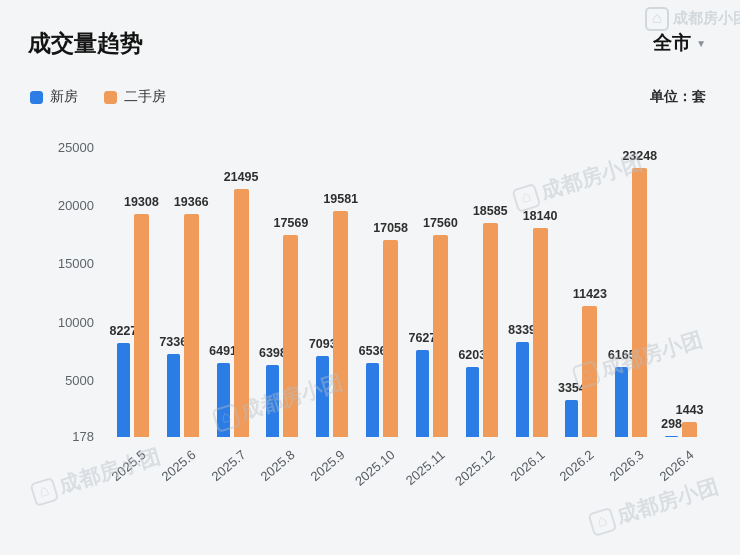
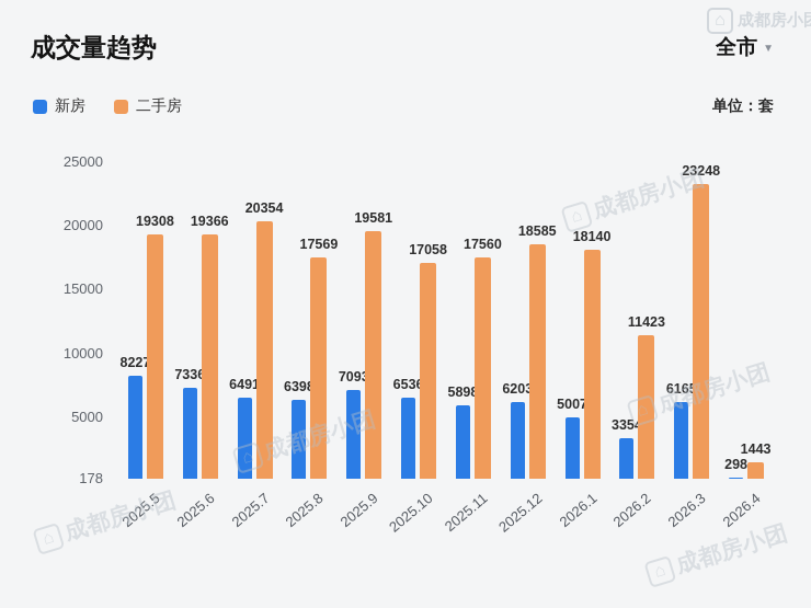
二手房/2025.7: 21495 -> 20354
新房/2025.11: 7627 -> 5898
新房/2026.1: 8339 -> 5007
